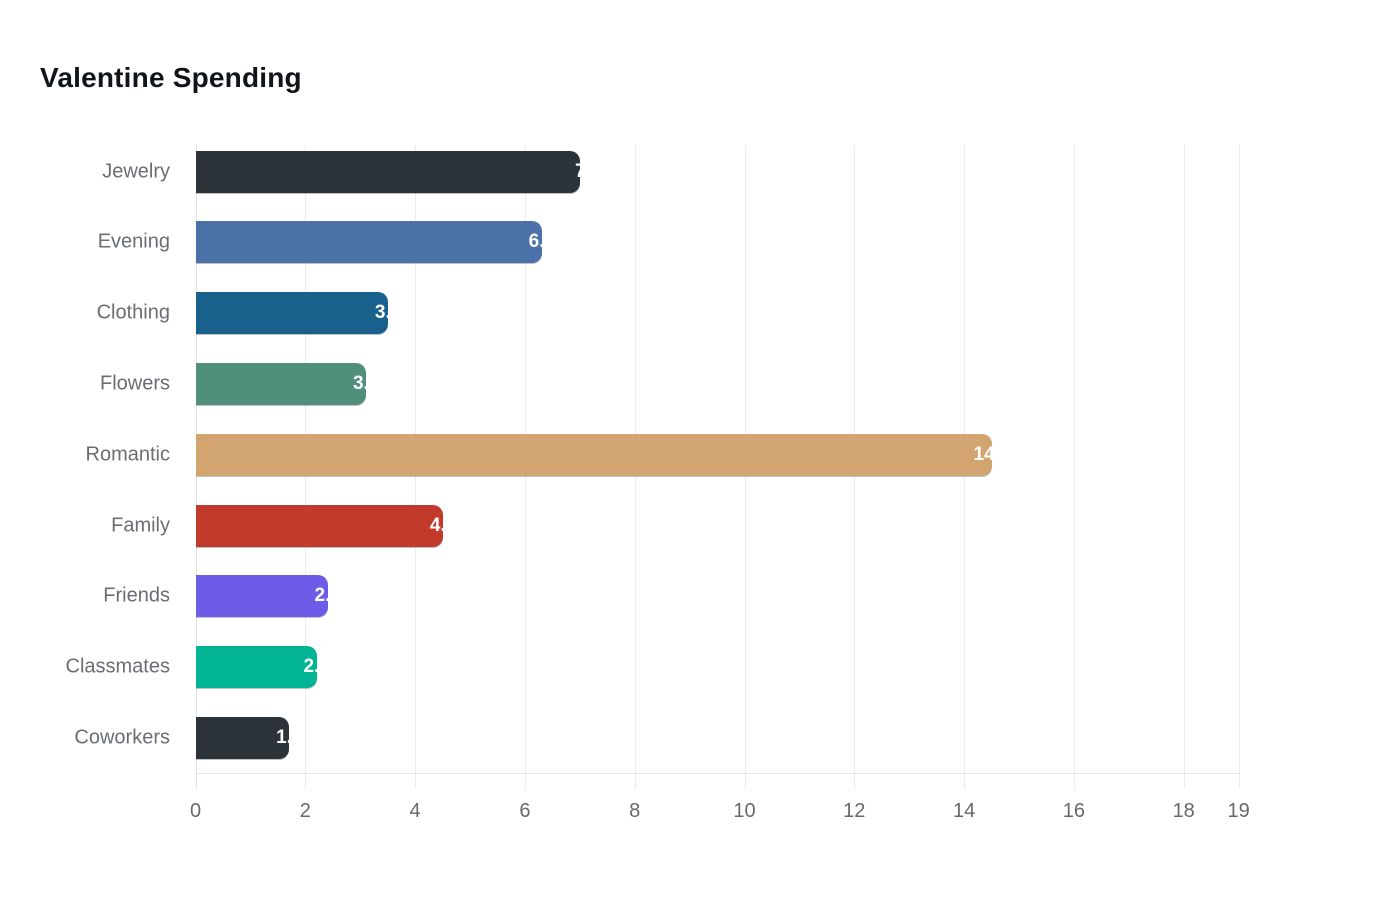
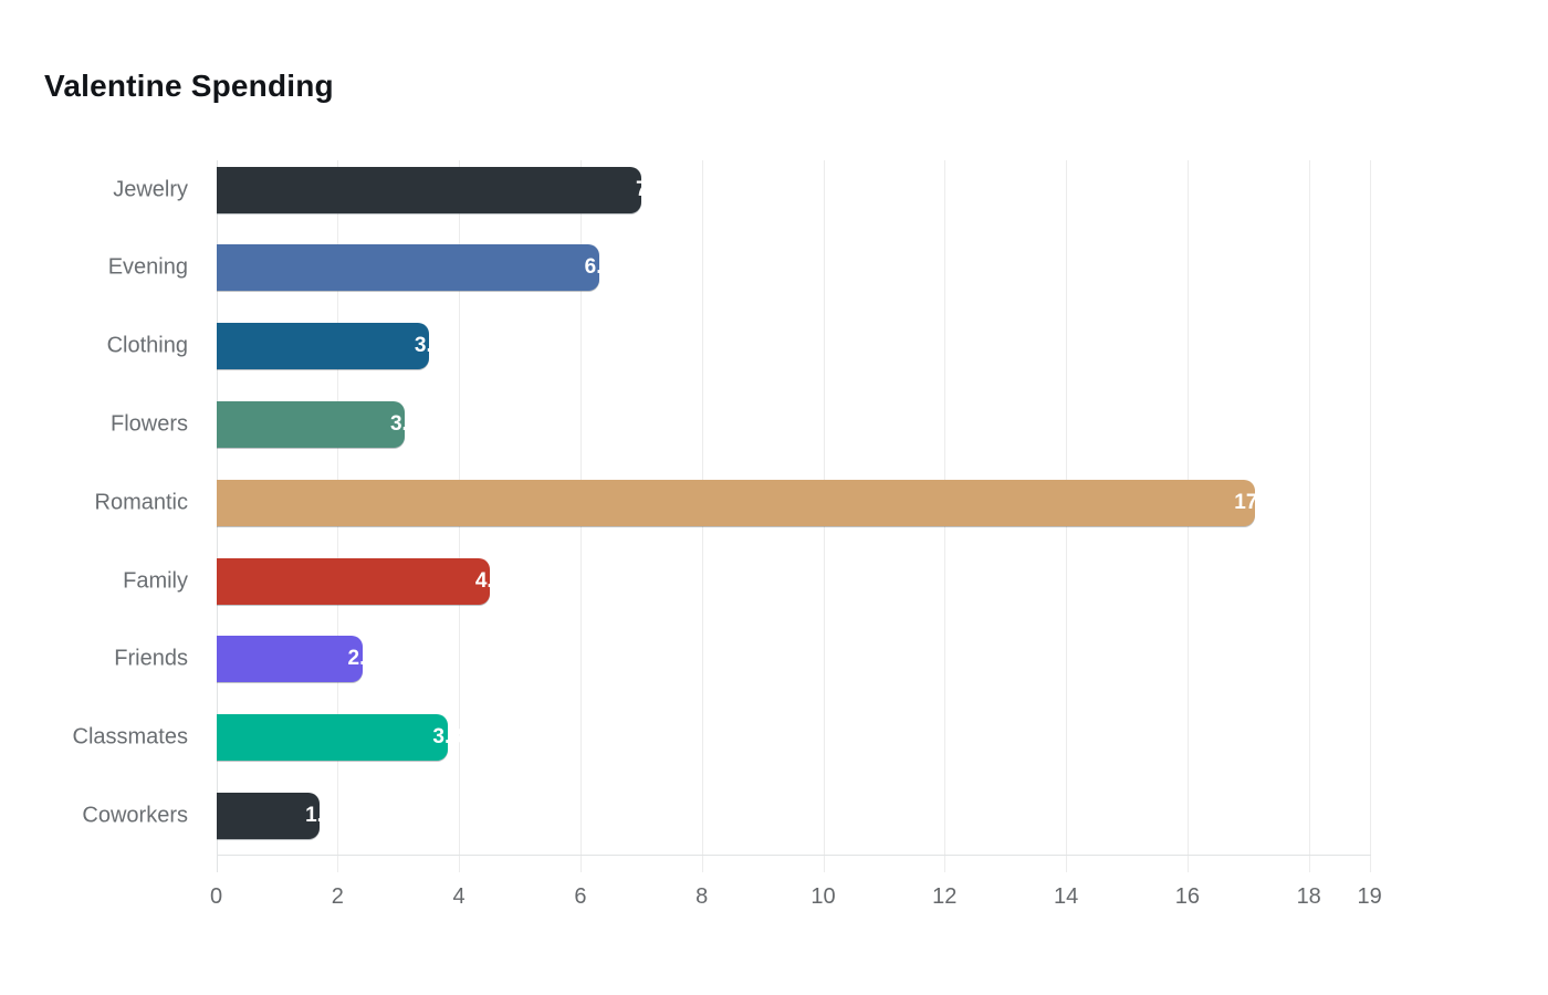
Romantic: 14.5 -> 17.1
Classmates: 2.2 -> 3.8
